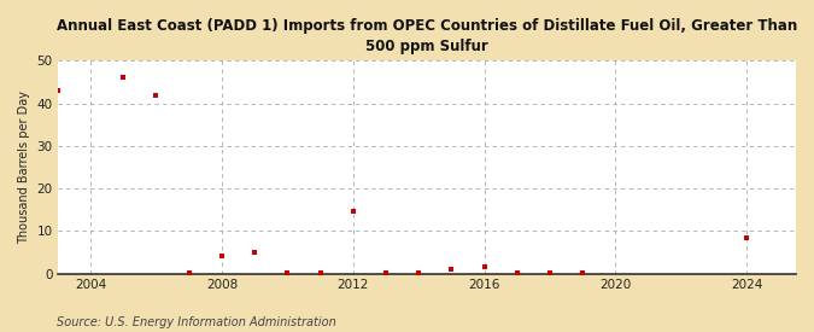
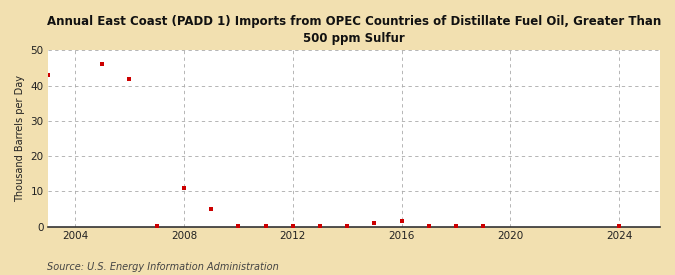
2008: 4.0 -> 11.0
2012: 14.5 -> 0.3
2024: 8.5 -> 0.3
